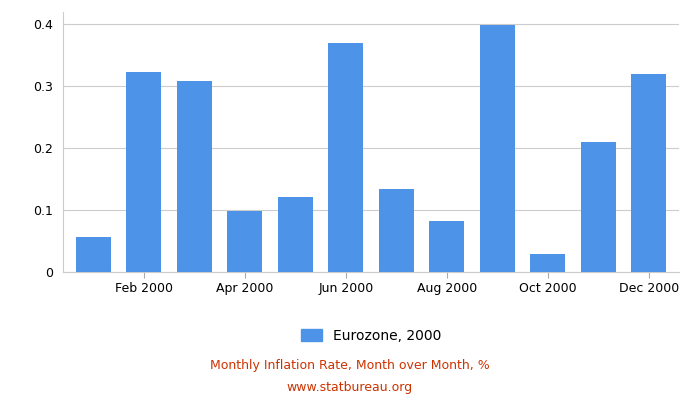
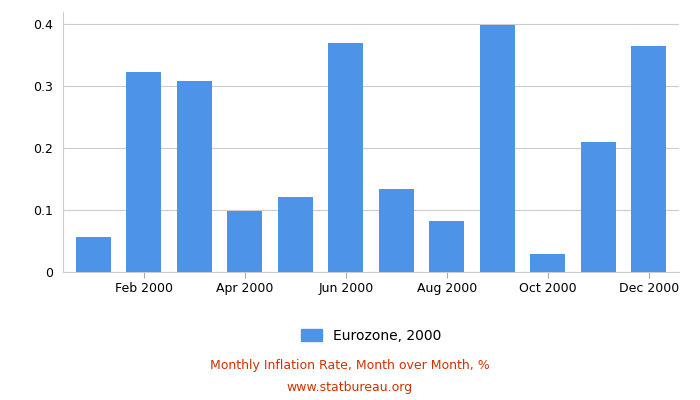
Dec 2000: 0.320 -> 0.365
